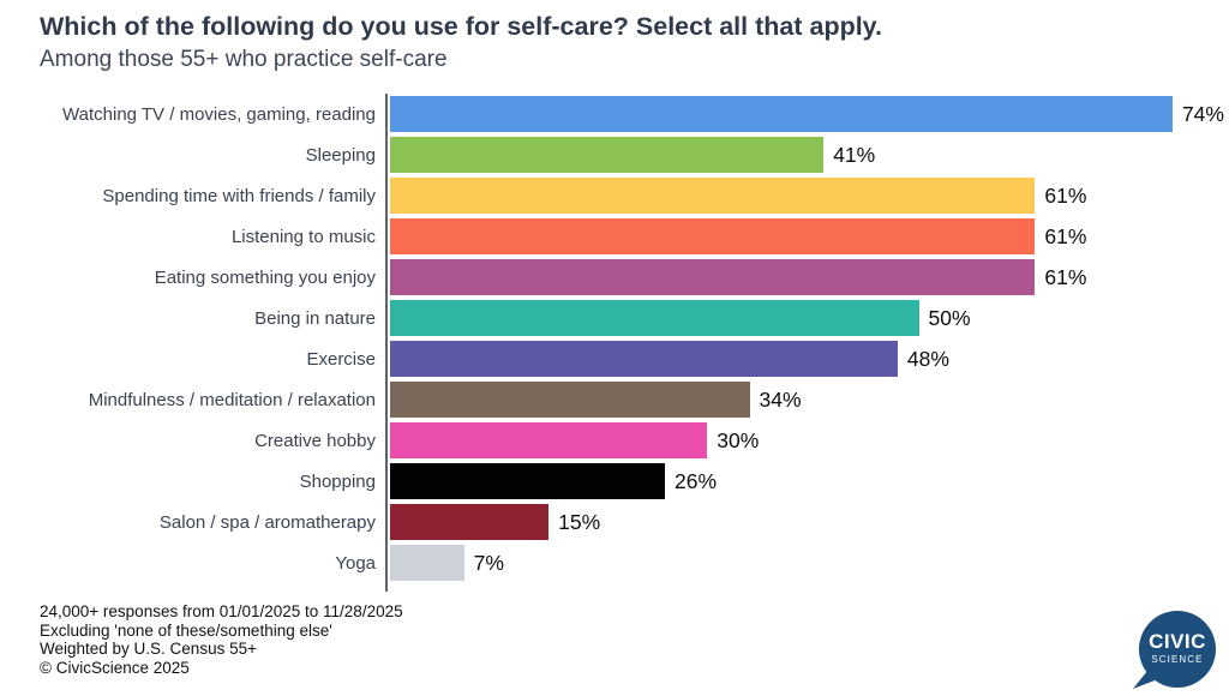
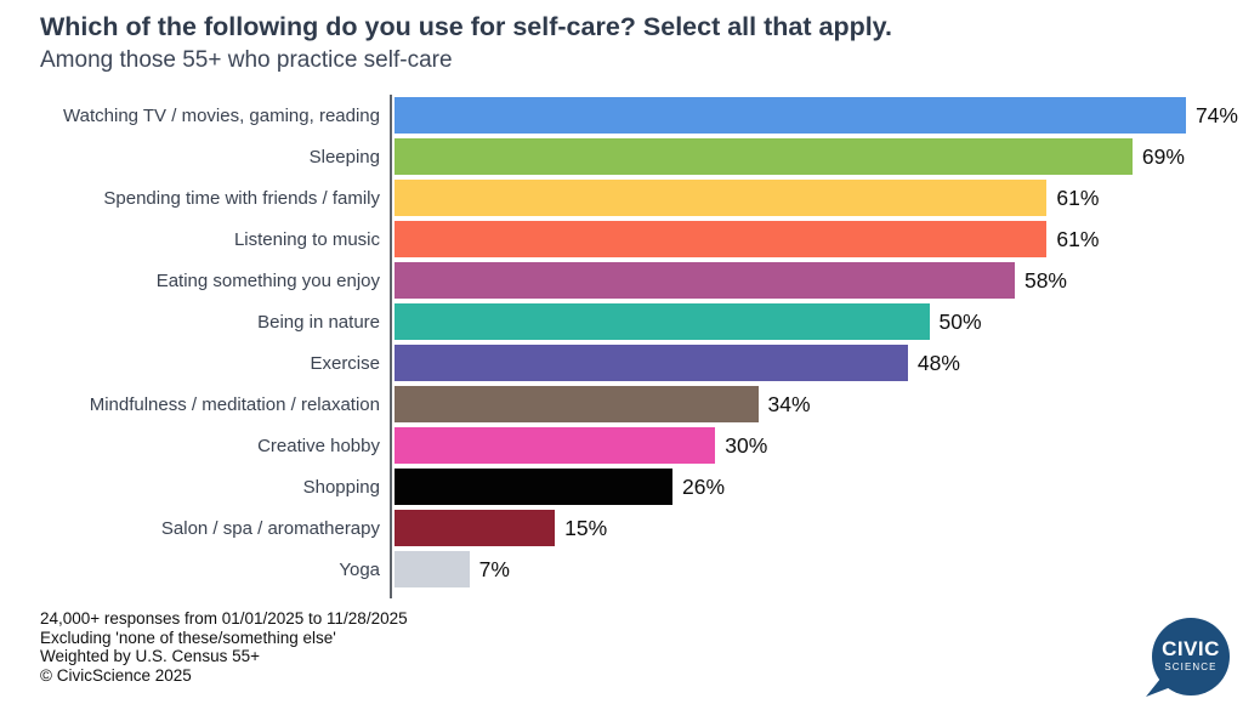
Sleeping: 41% -> 69%
Eating something you enjoy: 61% -> 58%
